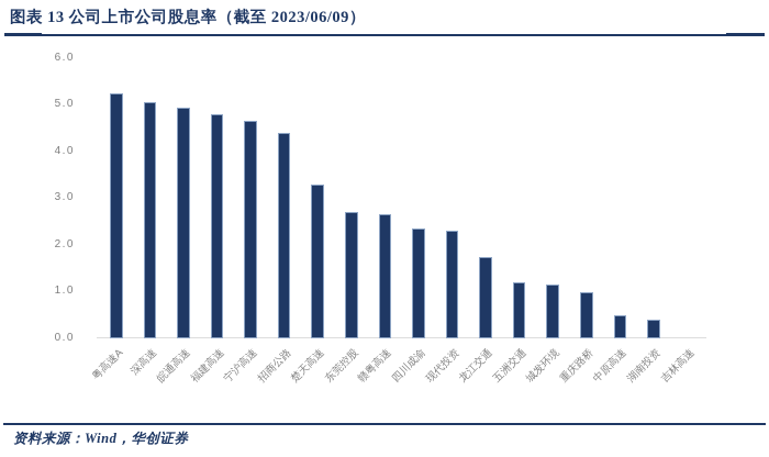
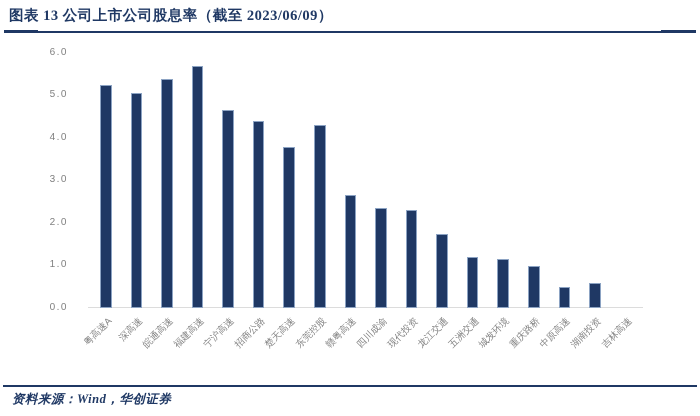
皖通高速: 5.0 -> 5.4
福建高速: 4.8 -> 5.7
楚天高速: 3.3 -> 3.8
东莞控股: 2.7 -> 4.3
湖南投资: 0.4 -> 0.6
